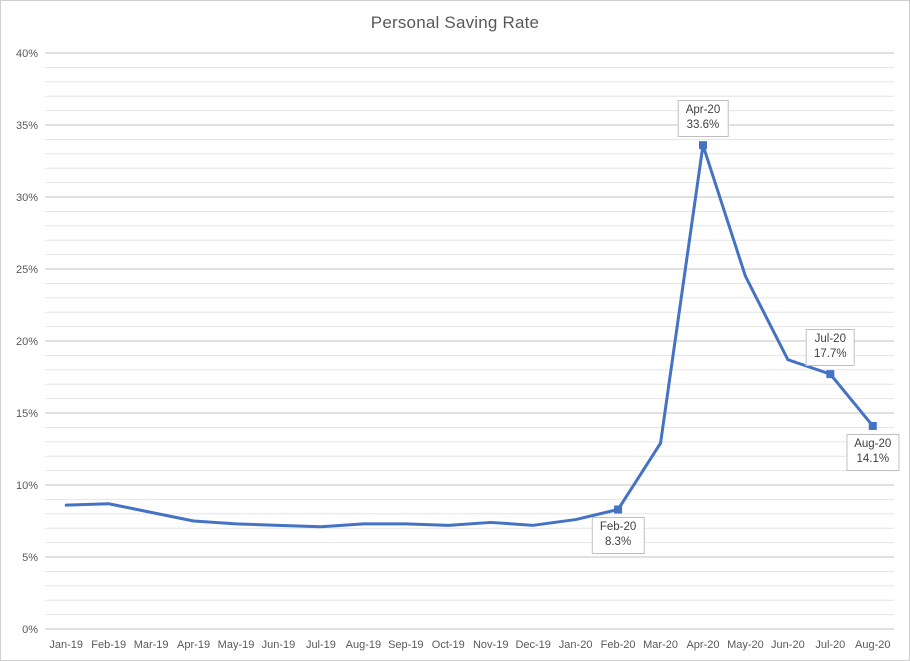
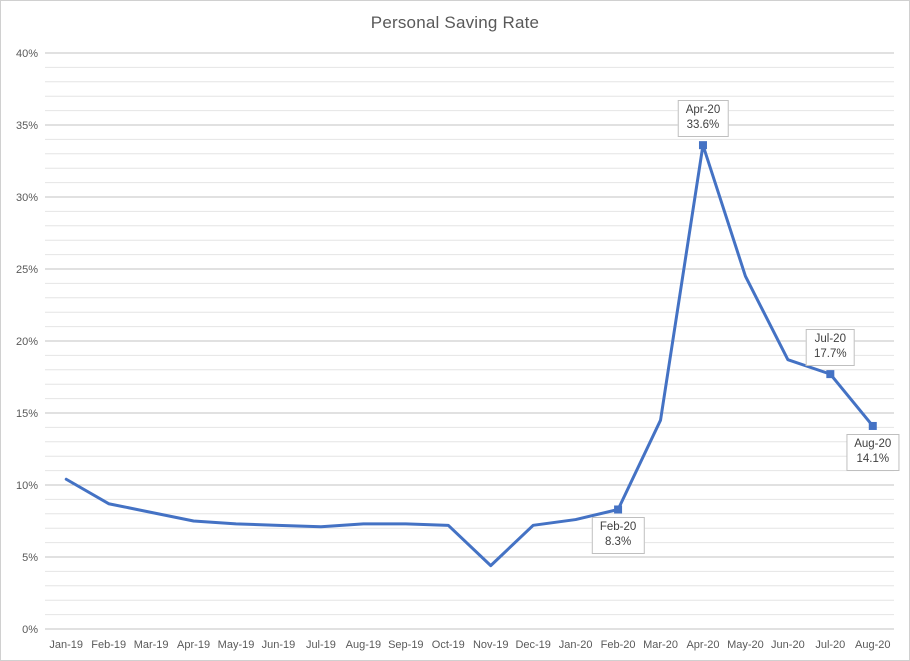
Jan-19: 8.6% -> 10.4%
Nov-19: 7.4% -> 4.4%
Mar-20: 12.9% -> 14.5%
